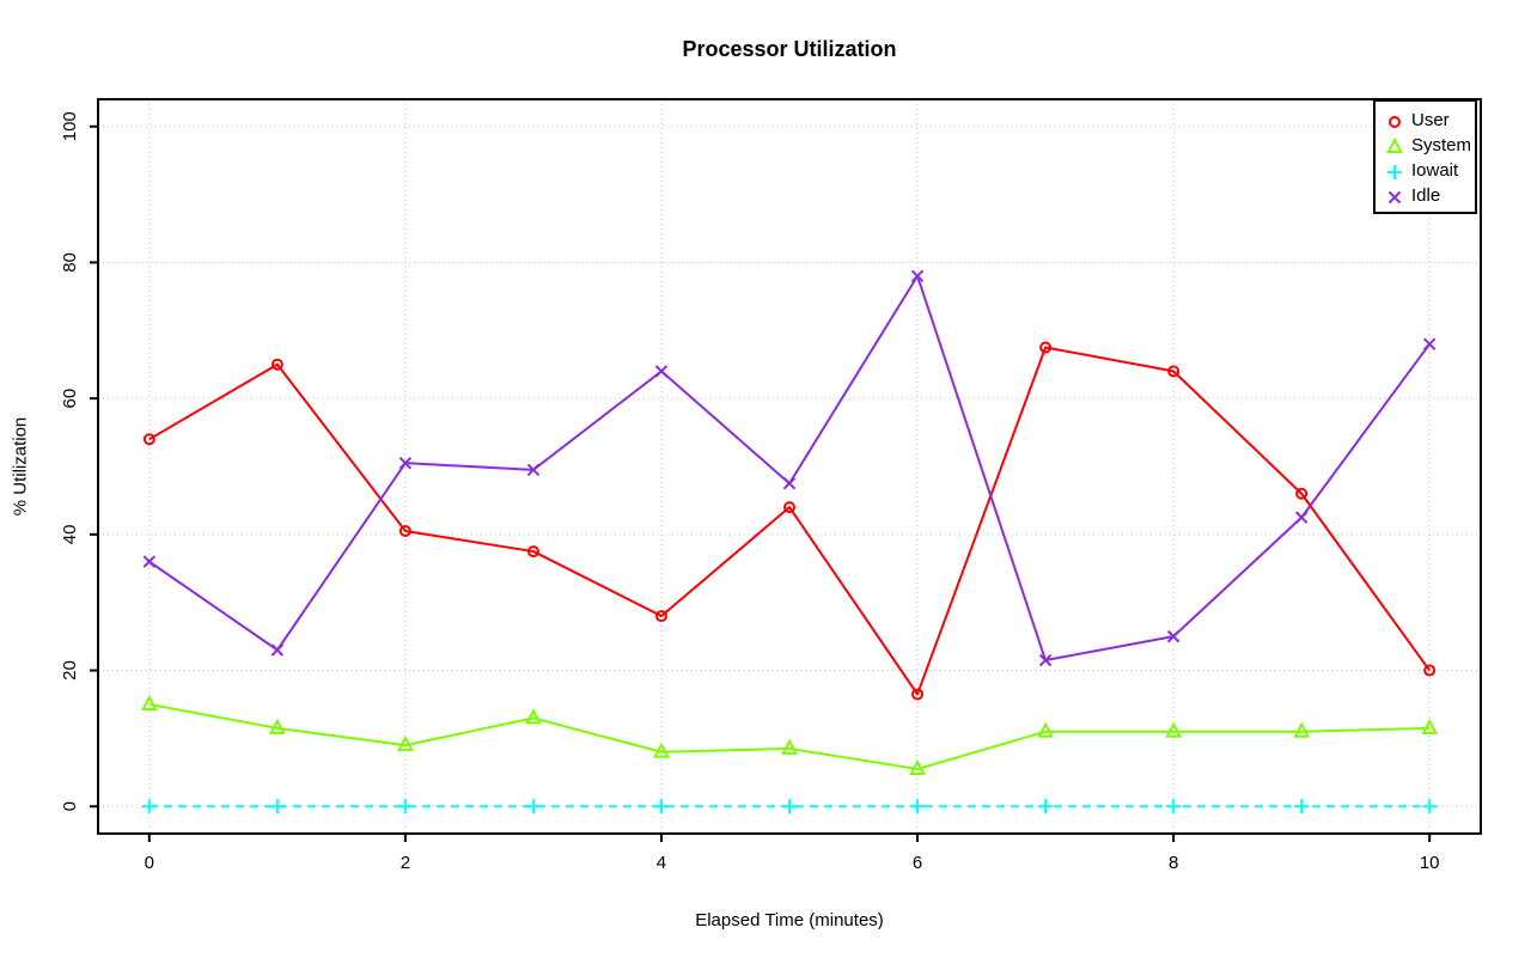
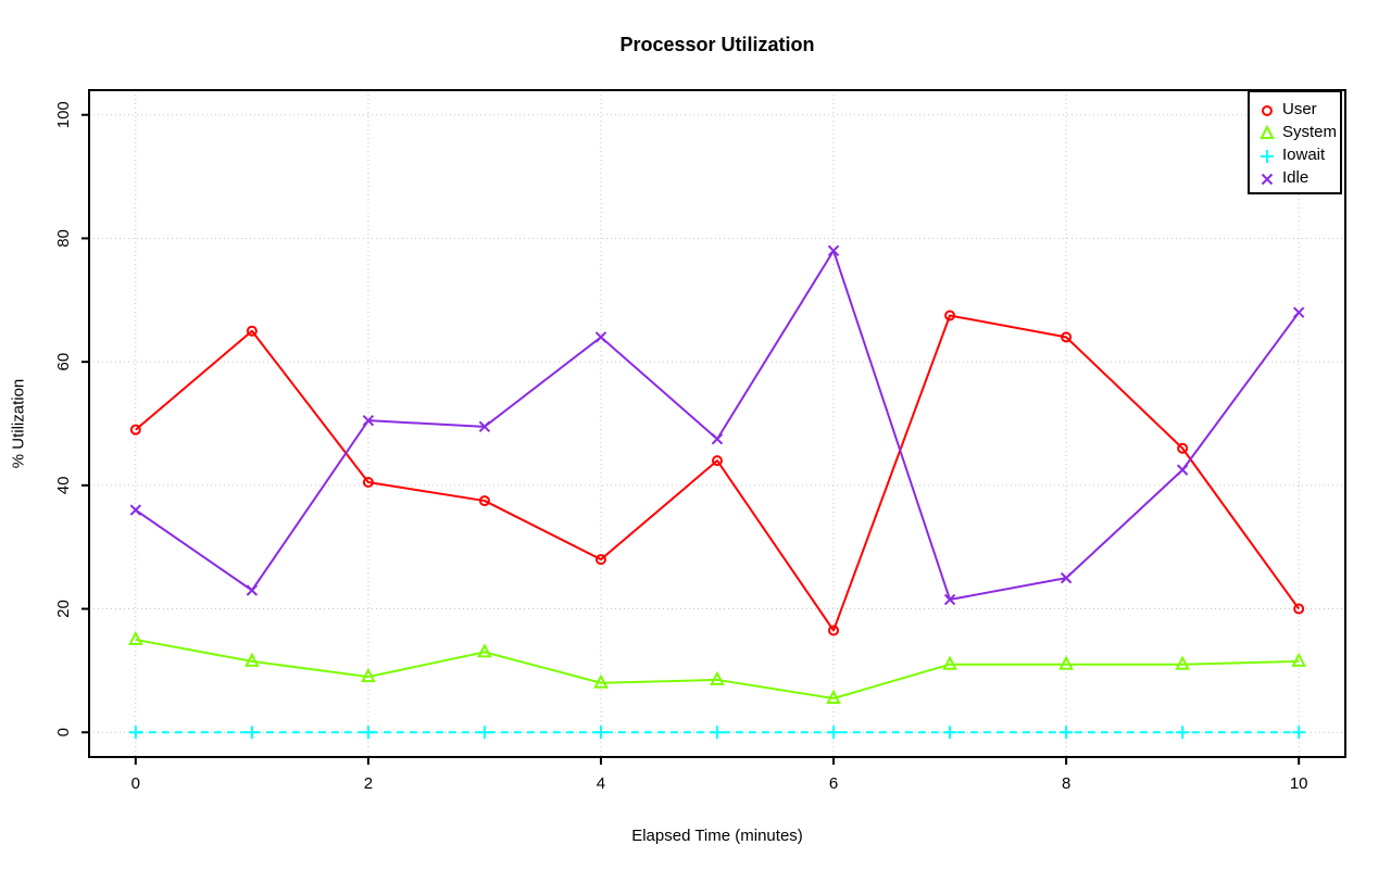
User/0: 54 -> 49
